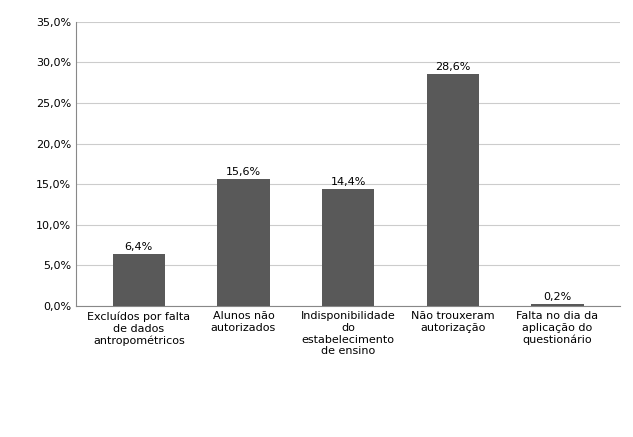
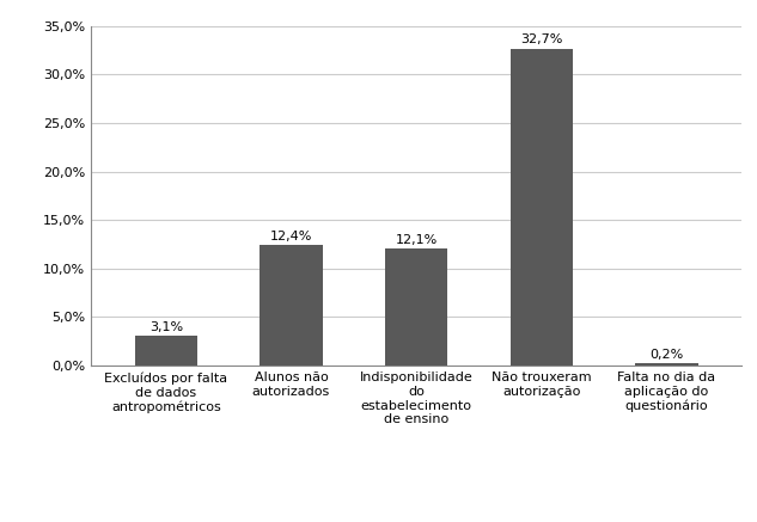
Excluídos por falta de dados antropométricos: 6,4% -> 3,1%
Alunos não autorizados: 15,6% -> 12,4%
Indisponibilidade do estabelecimento de ensino: 14,4% -> 12,1%
Não trouxeram autorização: 28,6% -> 32,7%
